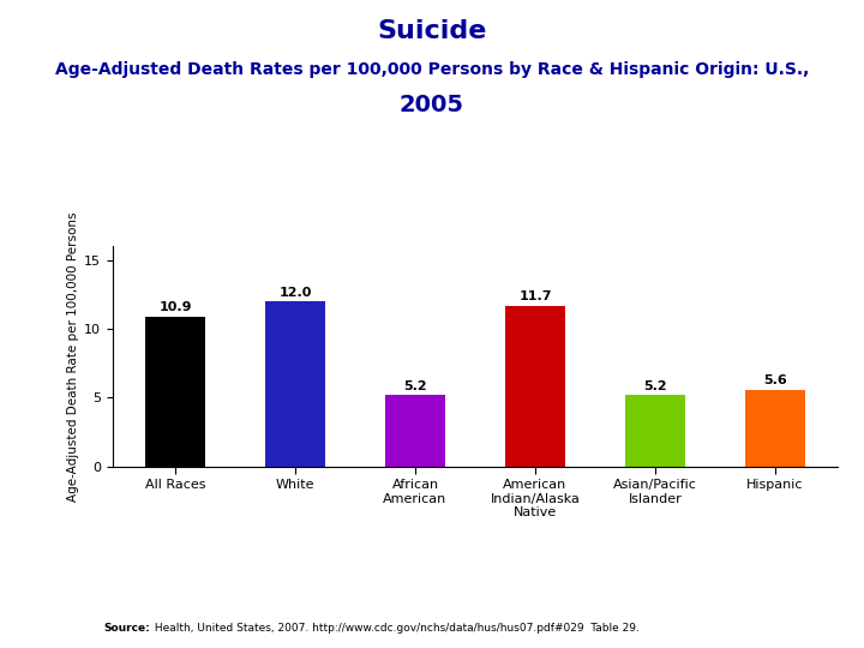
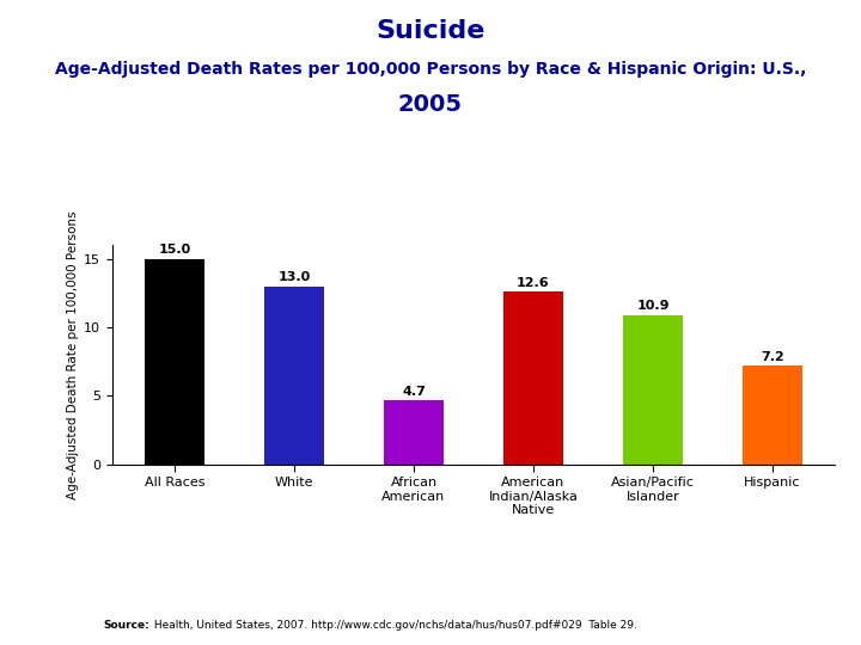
All Races: 10.9 -> 15.0
White: 12.0 -> 13.0
African American: 5.2 -> 4.7
American Indian/Alaska Native: 11.7 -> 12.6
Asian/Pacific Islander: 5.2 -> 10.9
Hispanic: 5.6 -> 7.2
